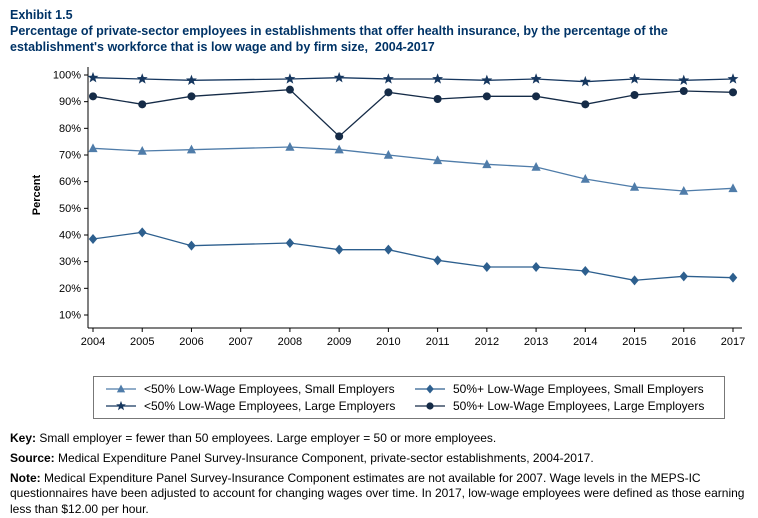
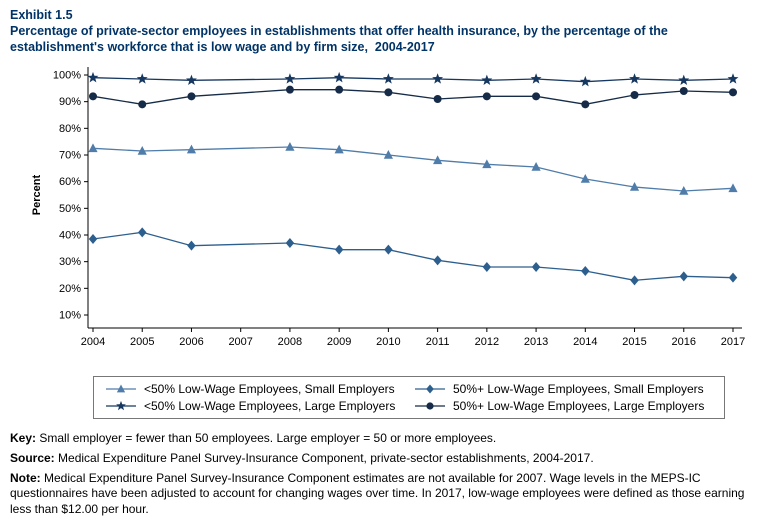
50%+ Low-Wage Employees, Large Employers/2009: 77% -> 94%
